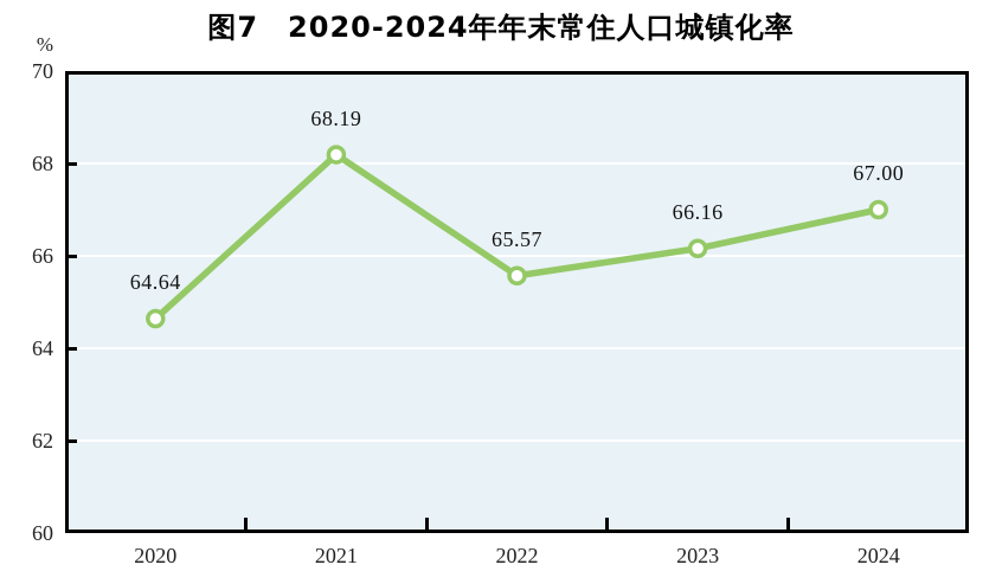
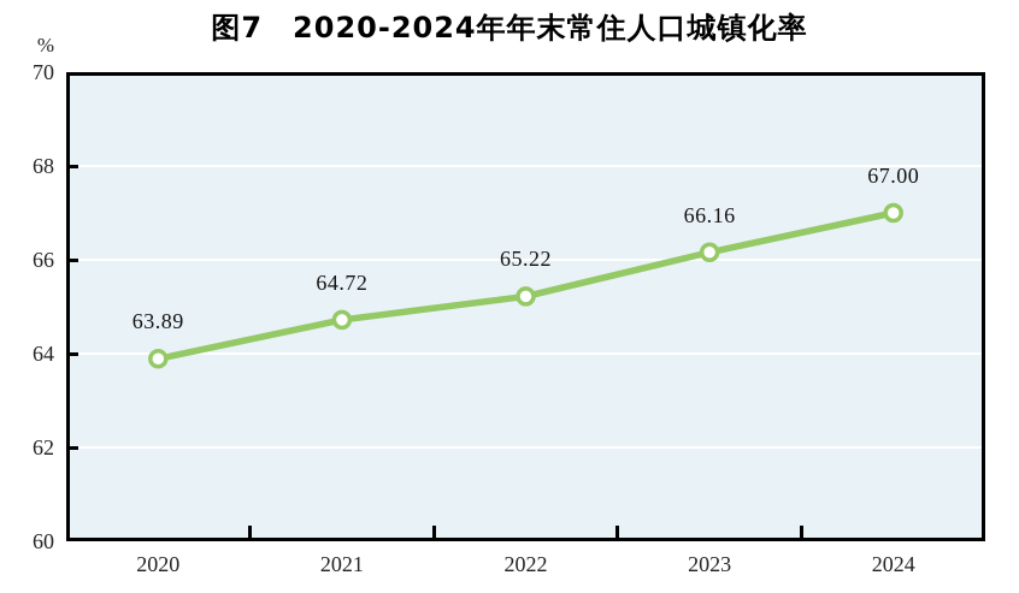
2020: 64.64 -> 63.89
2021: 68.19 -> 64.72
2022: 65.57 -> 65.22
